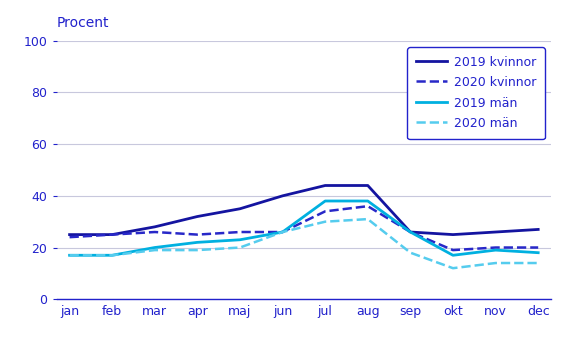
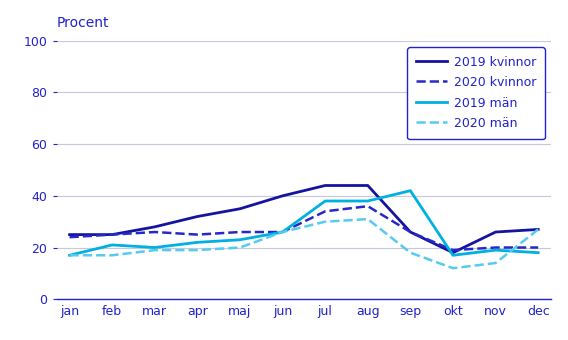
2019 män/feb: 17 -> 21
2019 män/sep: 26 -> 42
2019 kvinnor/okt: 25 -> 18
2020 män/dec: 14 -> 27
